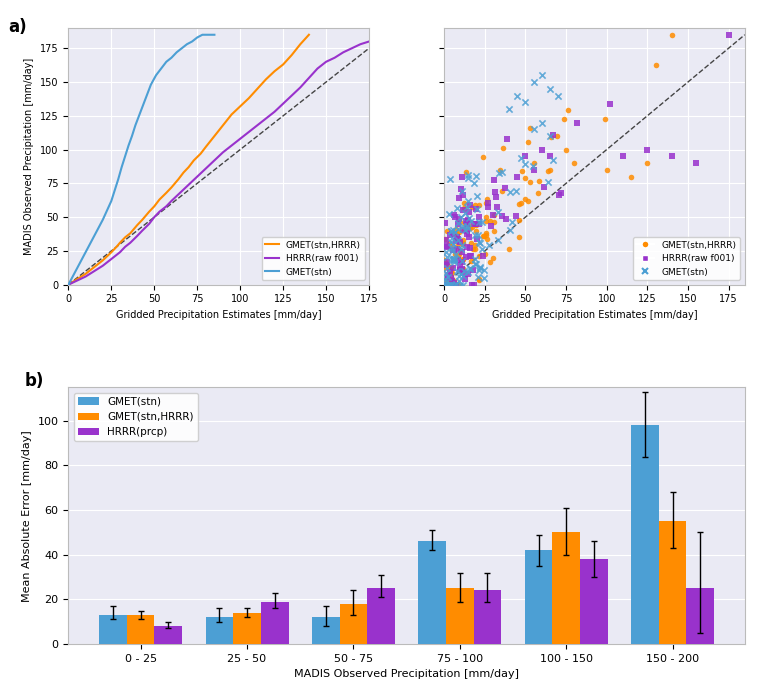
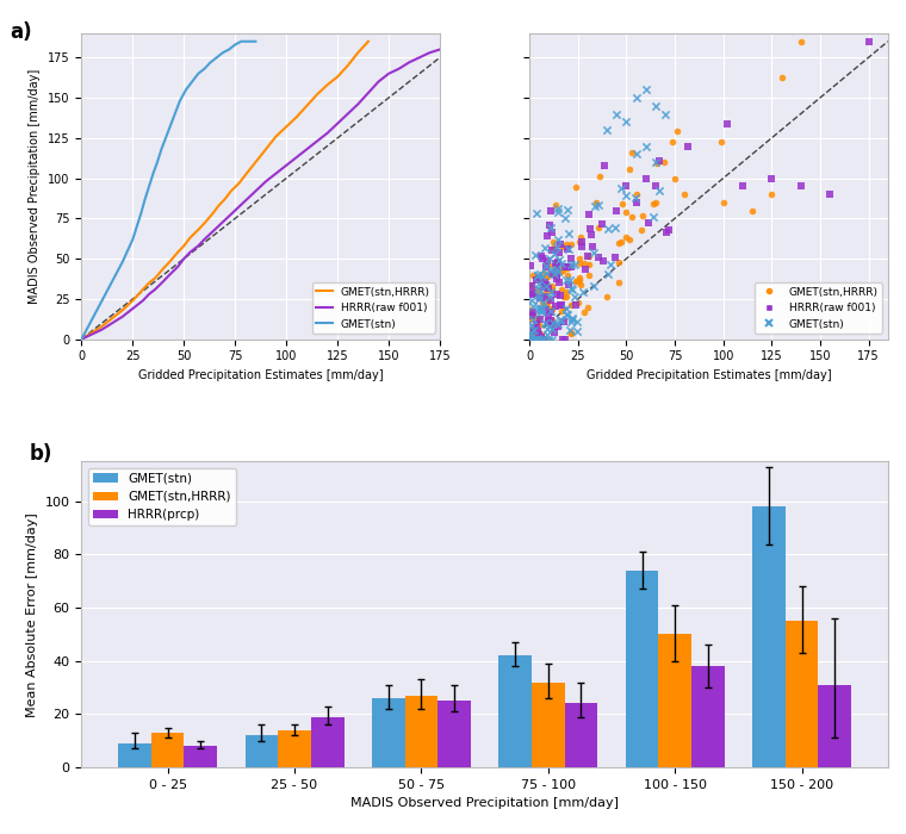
GMET(stn)/0 - 25: 13 -> 9
GMET(stn)/50 - 75: 12 -> 26
GMET(stn,HRRR)/50 - 75: 18 -> 27
GMET(stn)/75 - 100: 46 -> 42
GMET(stn,HRRR)/75 - 100: 25 -> 32
GMET(stn)/100 - 150: 42 -> 74
HRRR(prcp)/150 - 200: 25 -> 31
